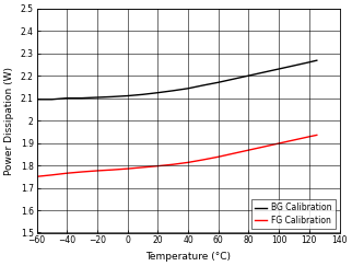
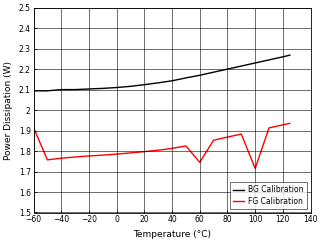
FG Calibration/−60: 1.750 -> 1.915
FG Calibration/60: 1.838 -> 1.745
FG Calibration/100: 1.898 -> 1.715
